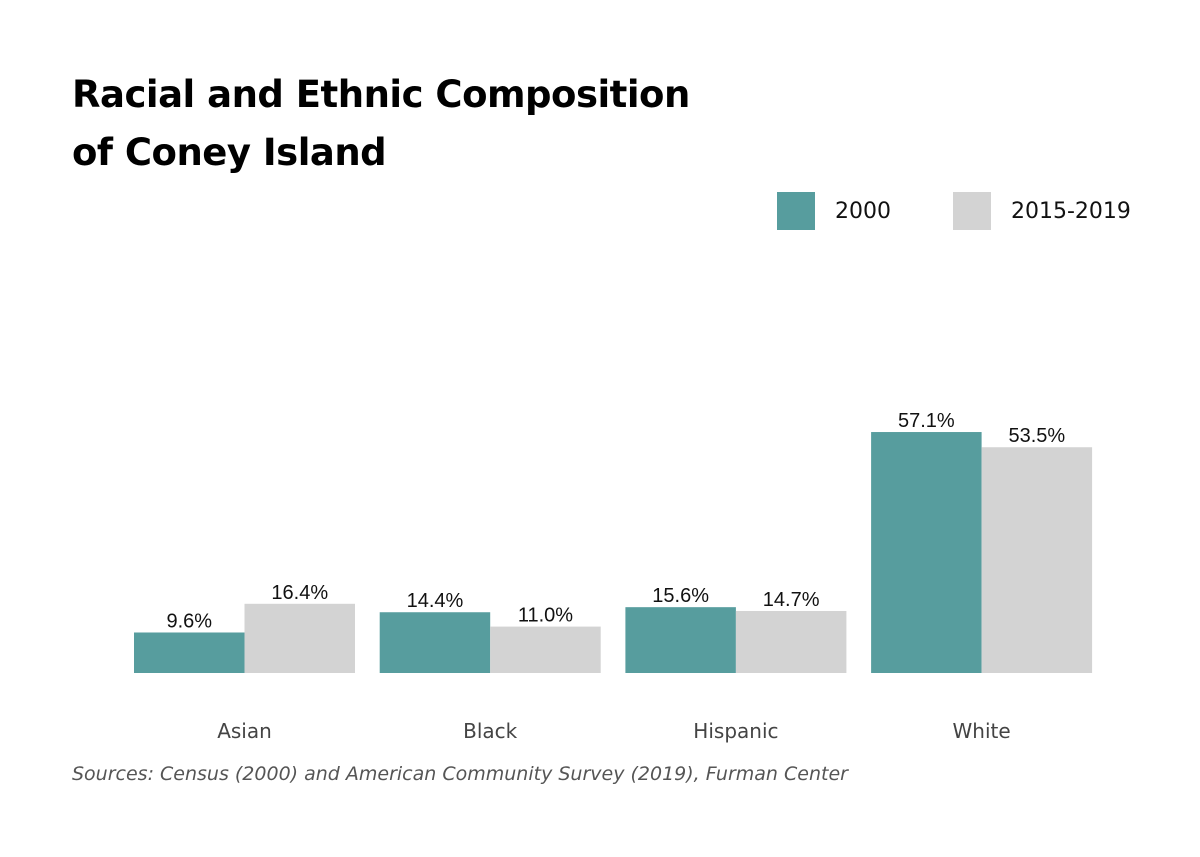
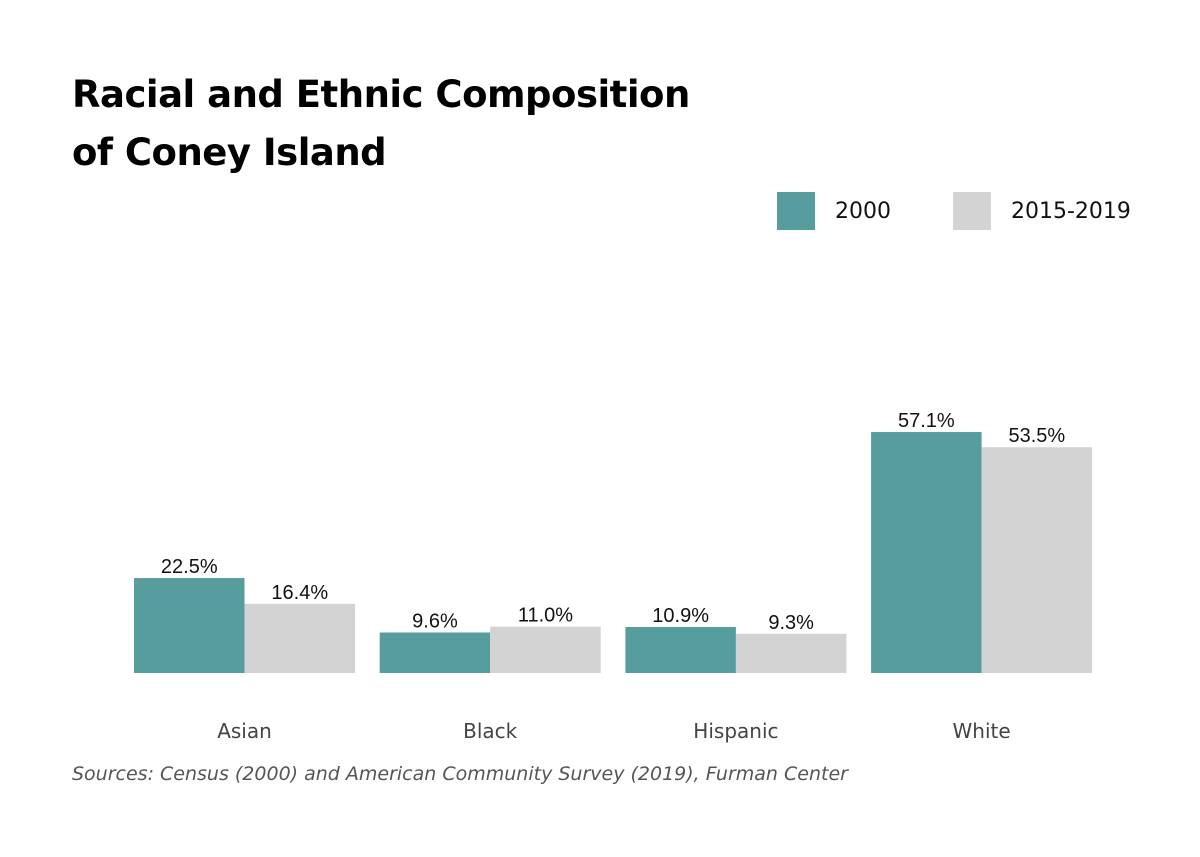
2000/Asian: 9.6% -> 22.5%
2000/Black: 14.4% -> 9.6%
2000/Hispanic: 15.6% -> 10.9%
2015-2019/Hispanic: 14.7% -> 9.3%
